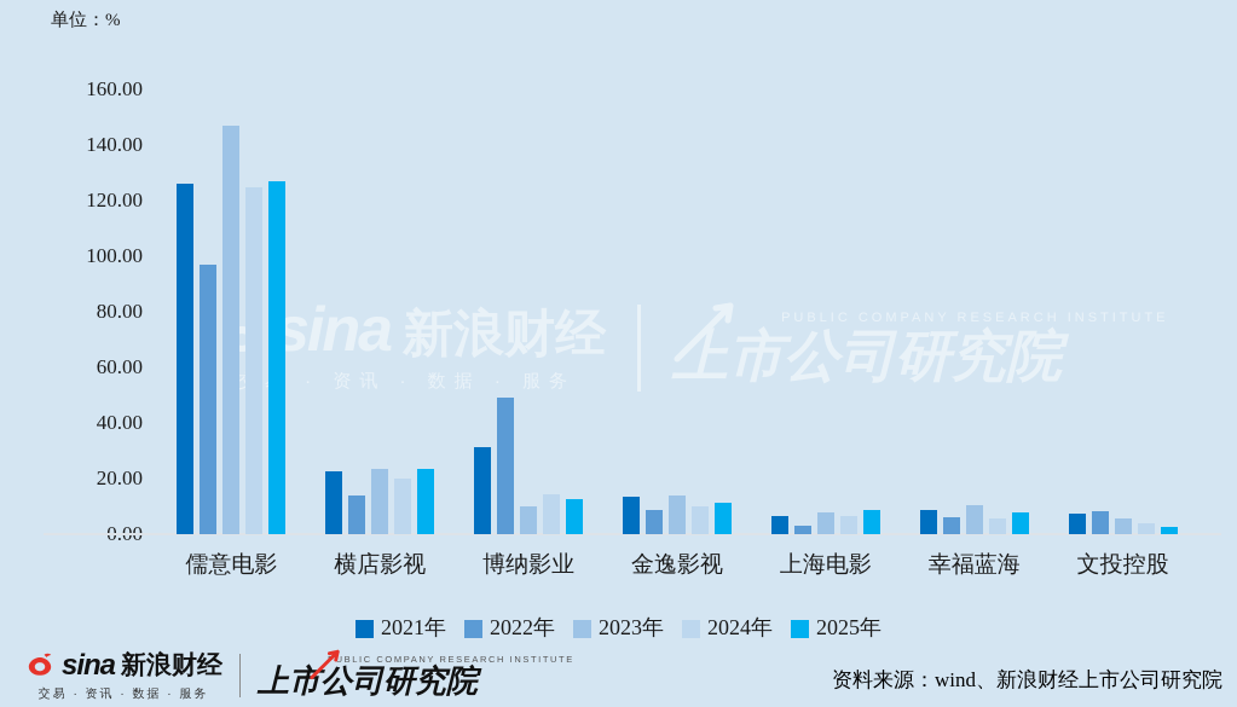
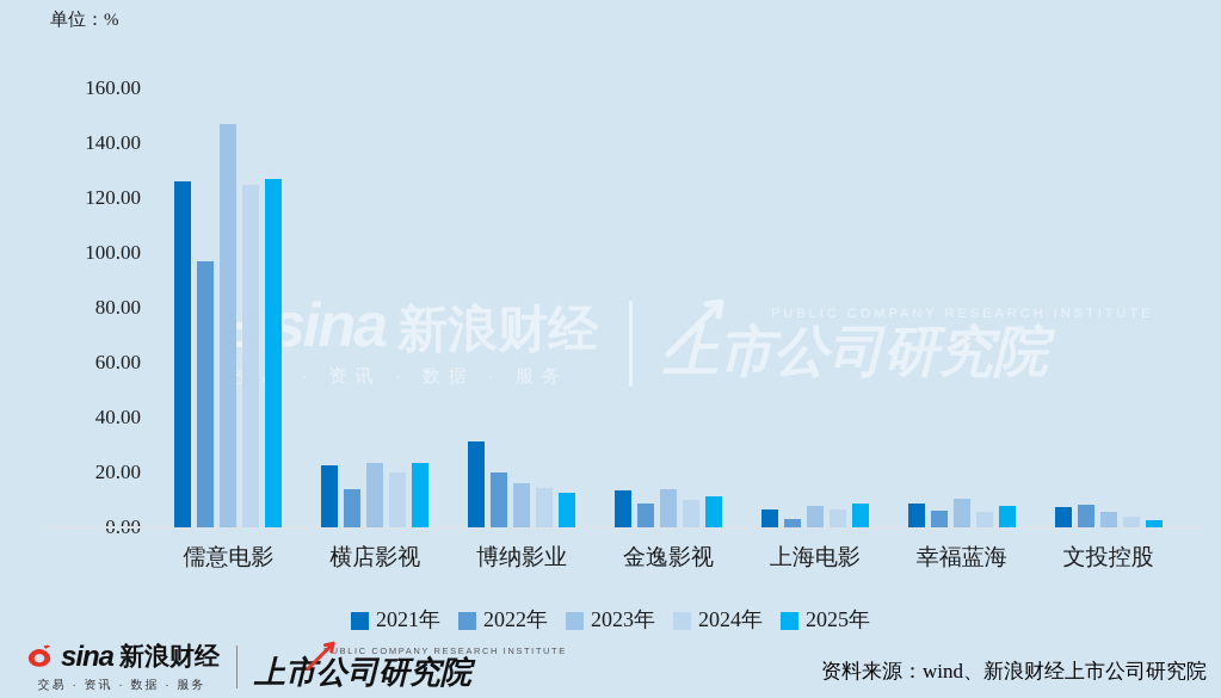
2022年/博纳影业: 49 -> 20
2023年/博纳影业: 10 -> 16
